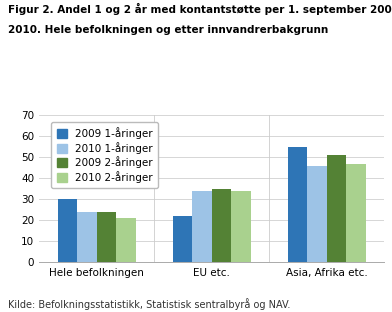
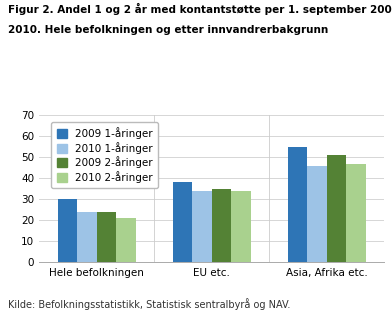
2009 1-åringer/EU etc.: 22 -> 38
